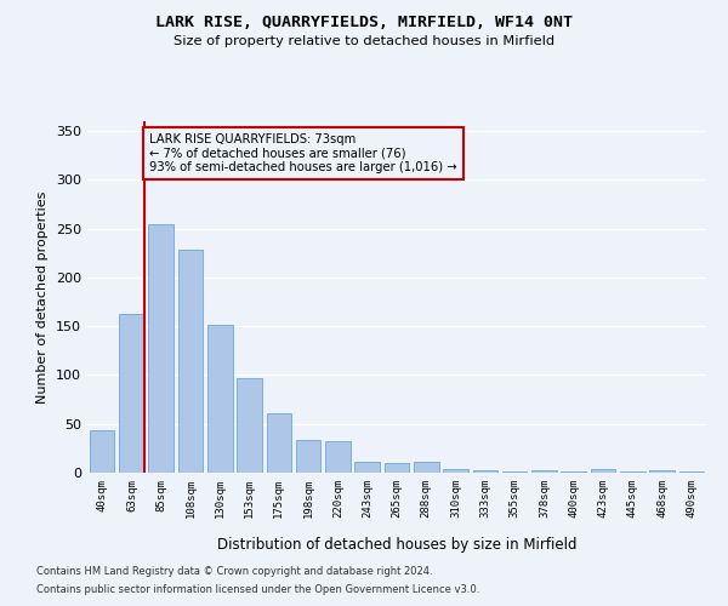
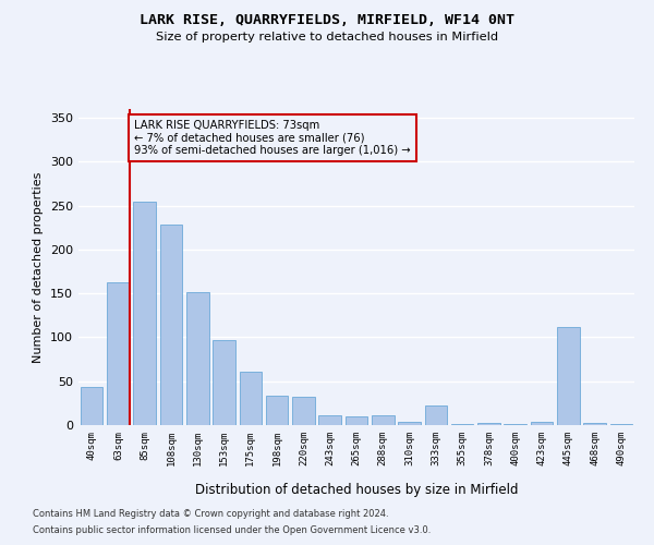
333sqm: 3 -> 22
445sqm: 1 -> 112
